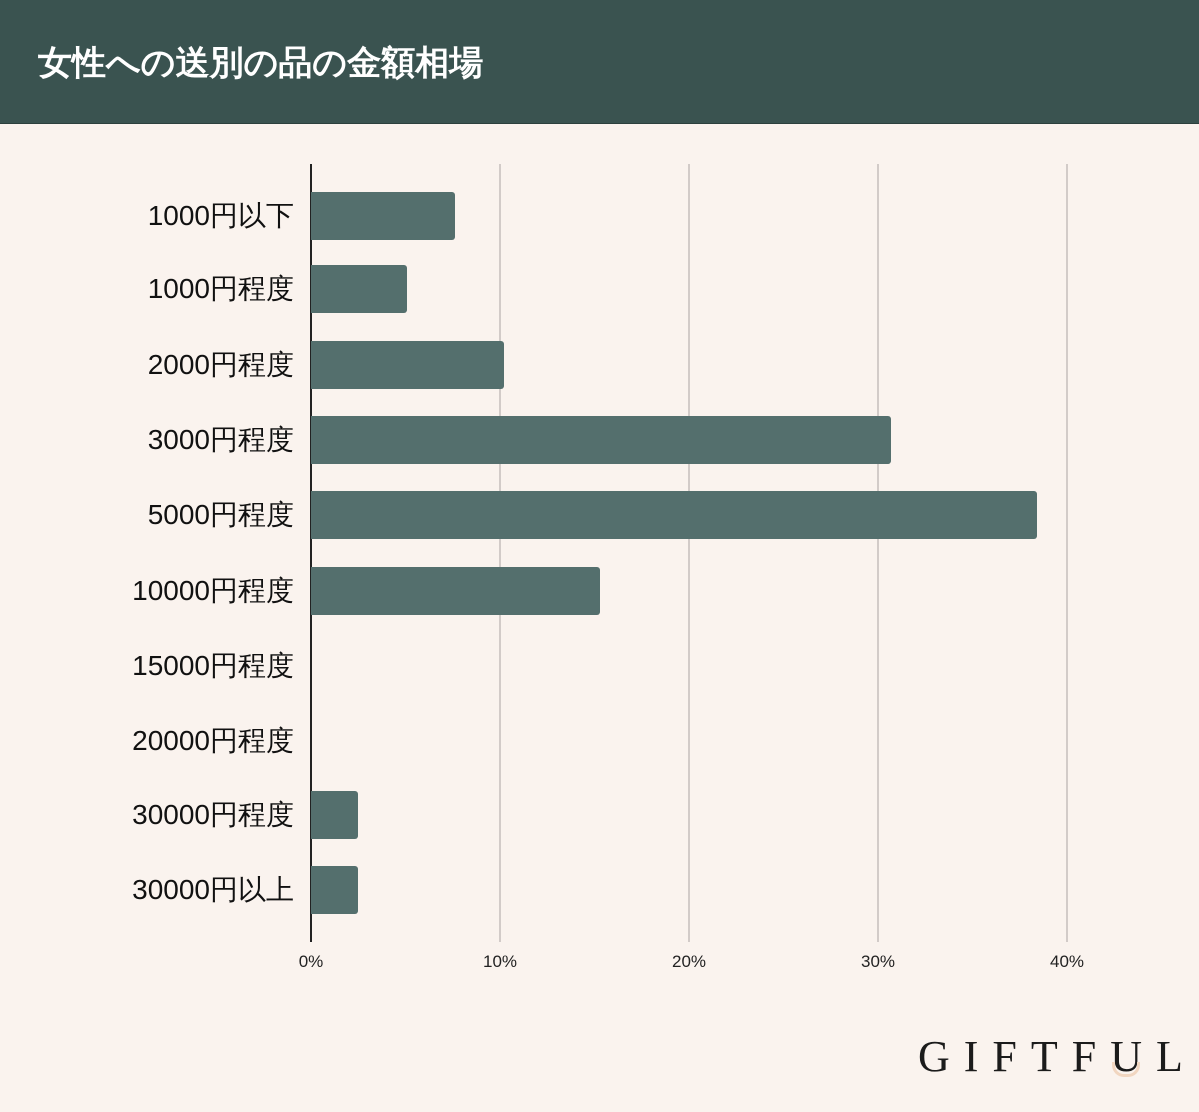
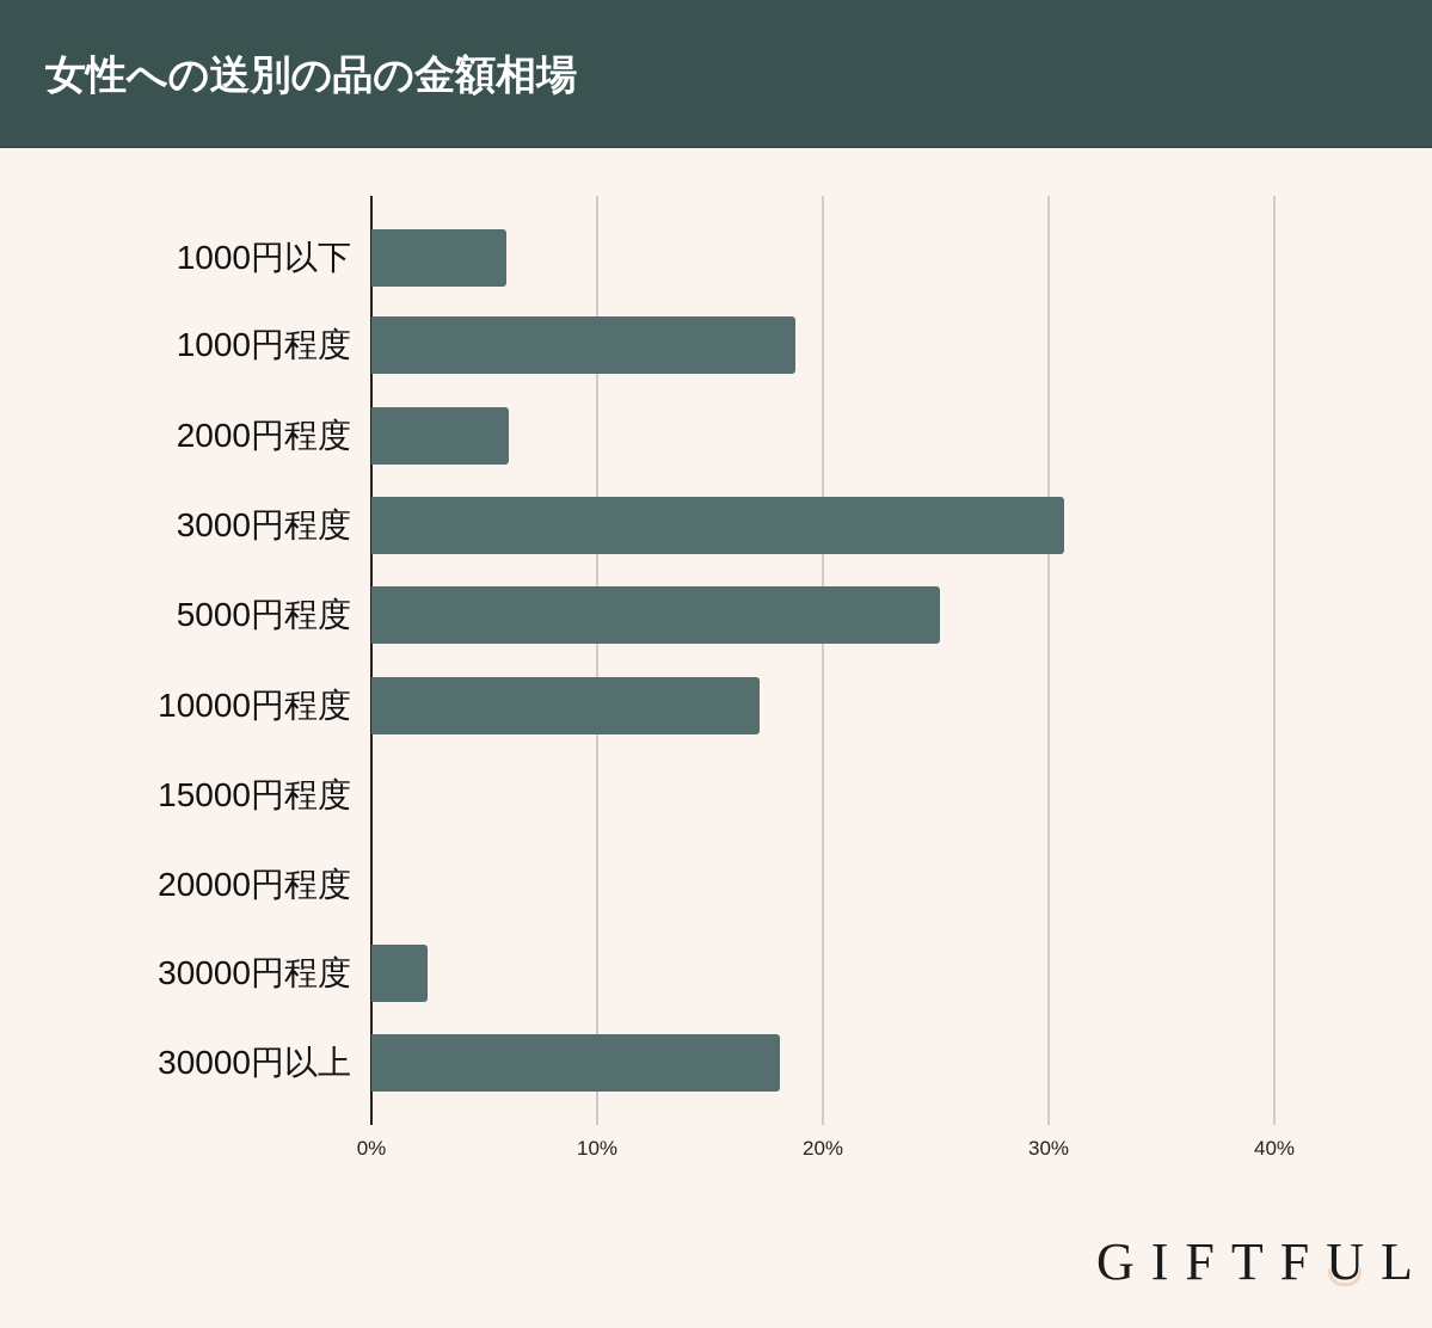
1000円以下: 7.6% -> 6.0%
1000円程度: 5.1% -> 18.8%
2000円程度: 10.2% -> 6.1%
5000円程度: 38.4% -> 25.2%
10000円程度: 15.3% -> 17.2%
30000円以上: 2.5% -> 18.1%
